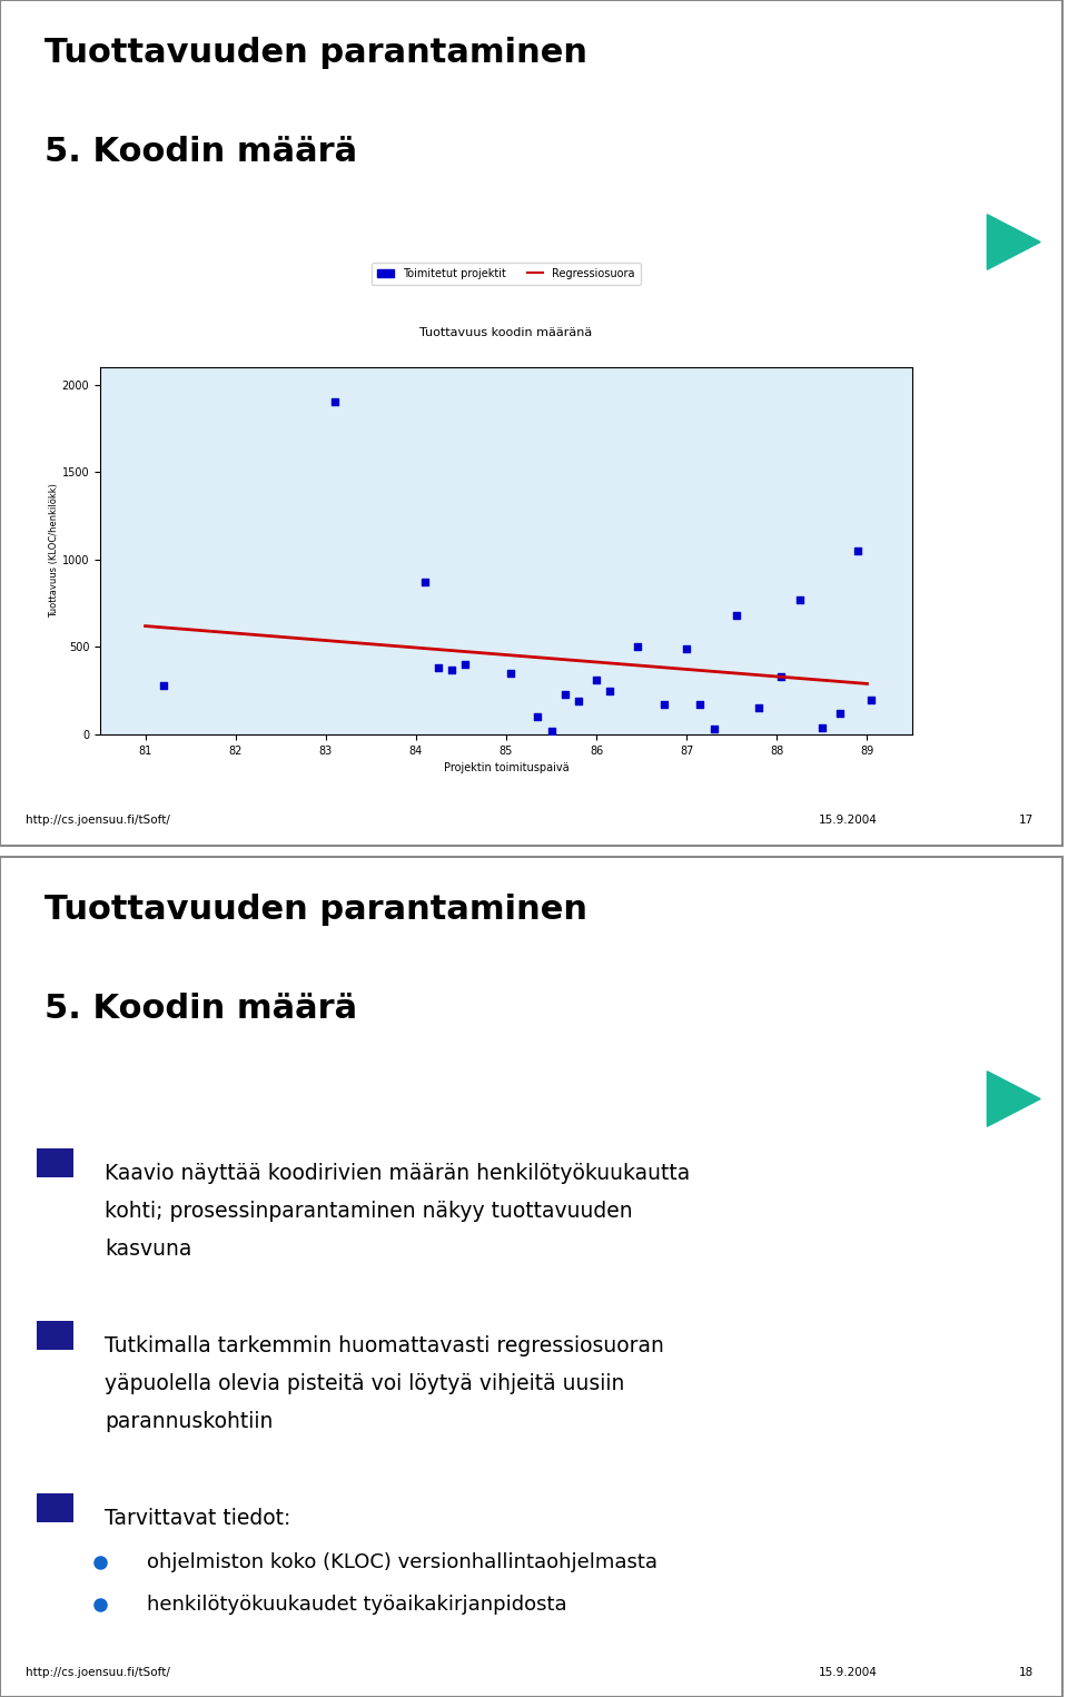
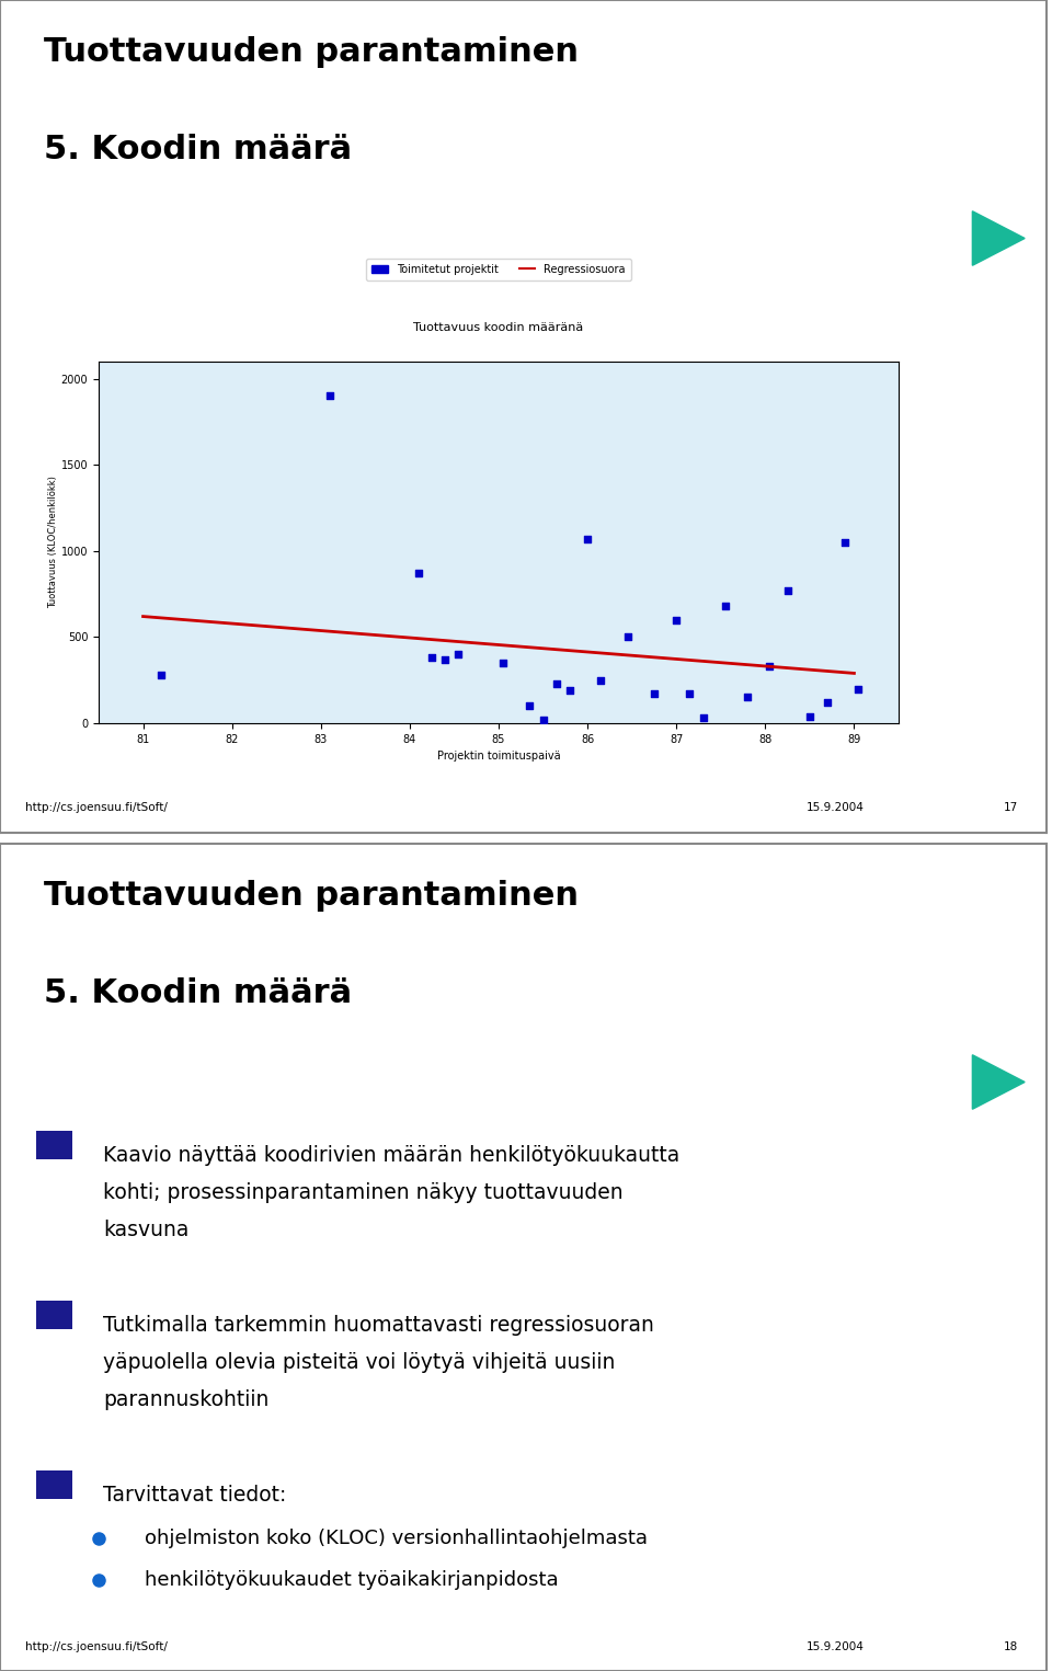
86: 310 -> 1070
87: 490 -> 600
